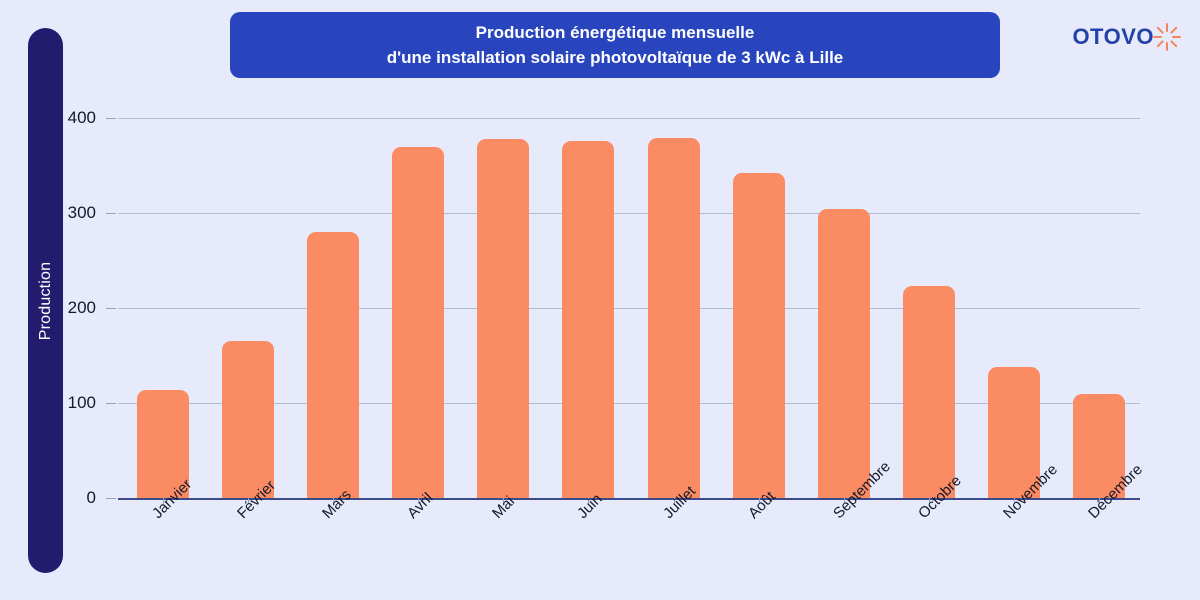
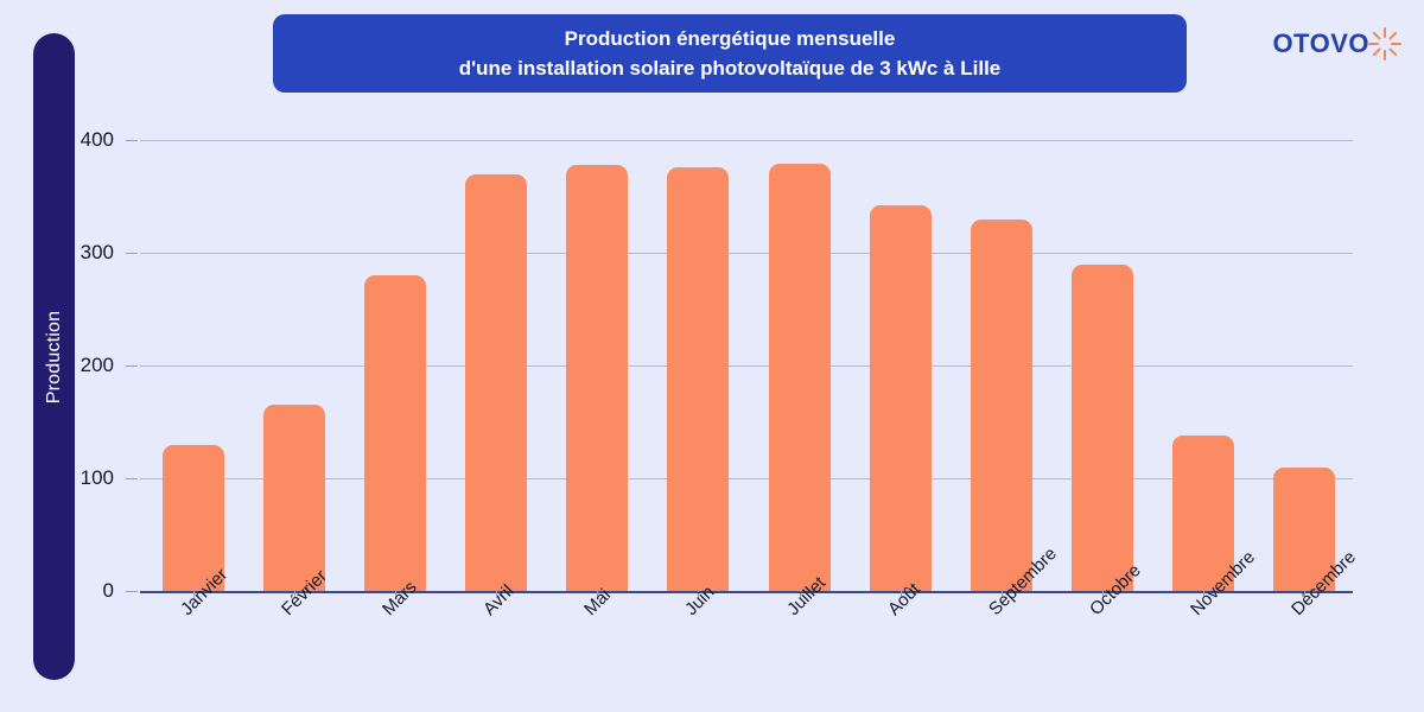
Janvier: 110 -> 130
Septembre: 300 -> 330
Octobre: 220 -> 290
